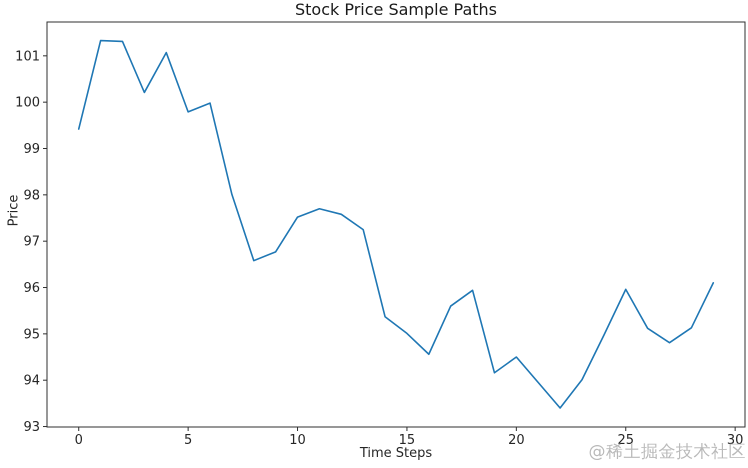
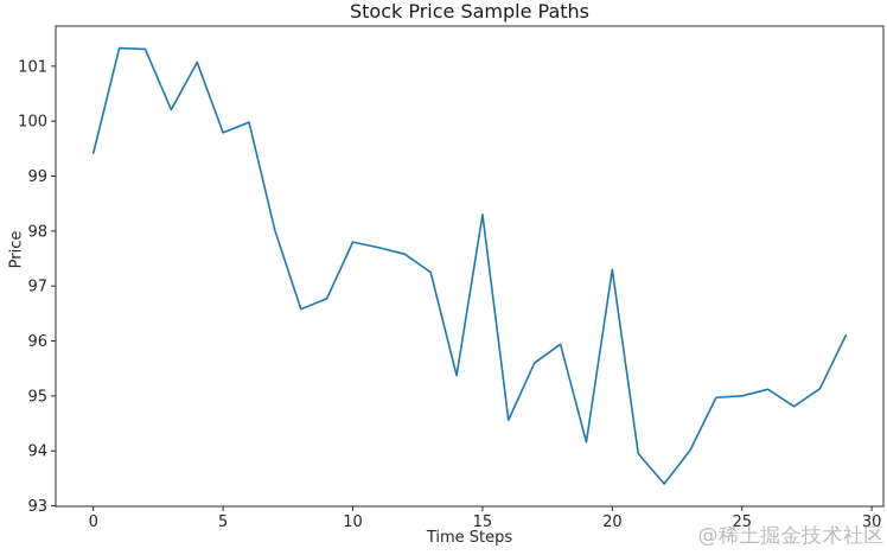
10: 97.5 -> 97.8
15: 95.0 -> 98.3
20: 94.5 -> 97.3
25: 96.0 -> 95.0
